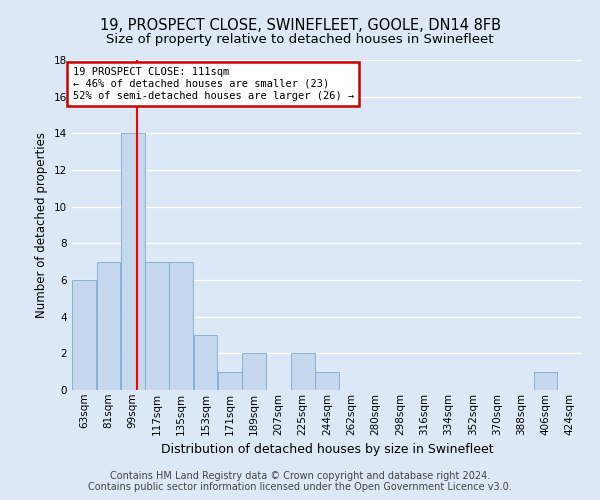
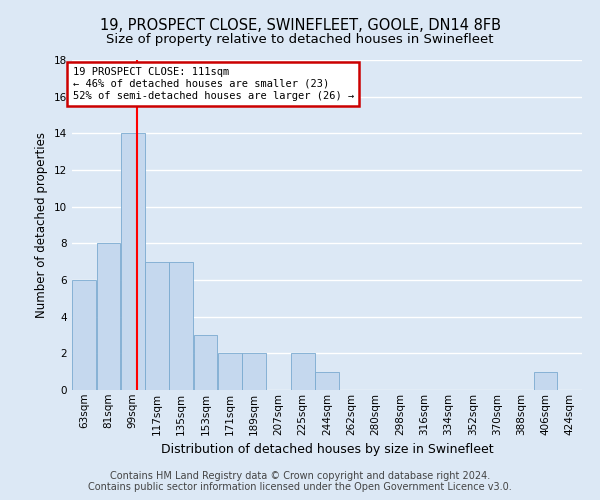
81sqm: 7 -> 8
171sqm: 1 -> 2
